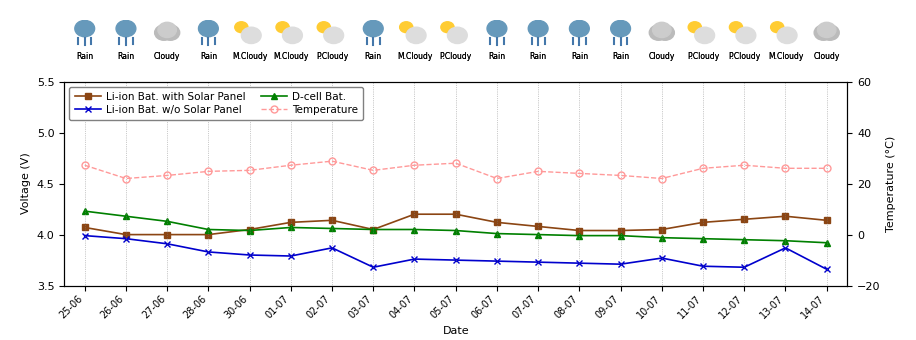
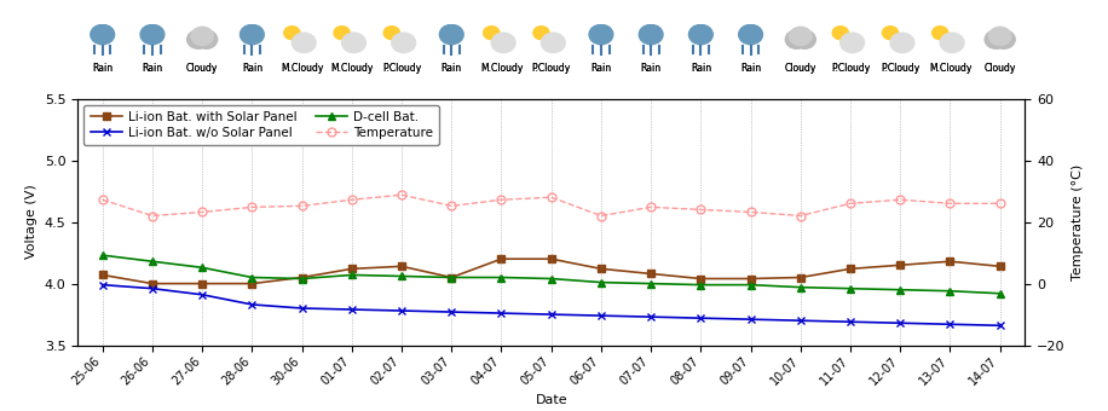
Li-ion Bat. w/o Solar Panel/02-07: 3.87 -> 3.78
Li-ion Bat. w/o Solar Panel/03-07: 3.68 -> 3.77
Li-ion Bat. w/o Solar Panel/10-07: 3.77 -> 3.70
Li-ion Bat. w/o Solar Panel/13-07: 3.87 -> 3.67
